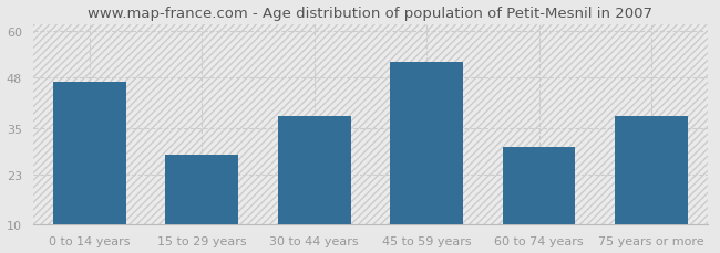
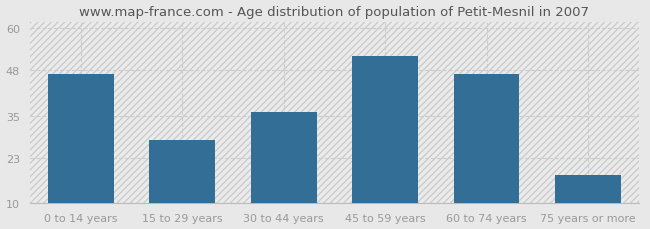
30 to 44 years: 38 -> 36
60 to 74 years: 30 -> 47
75 years or more: 38 -> 18
